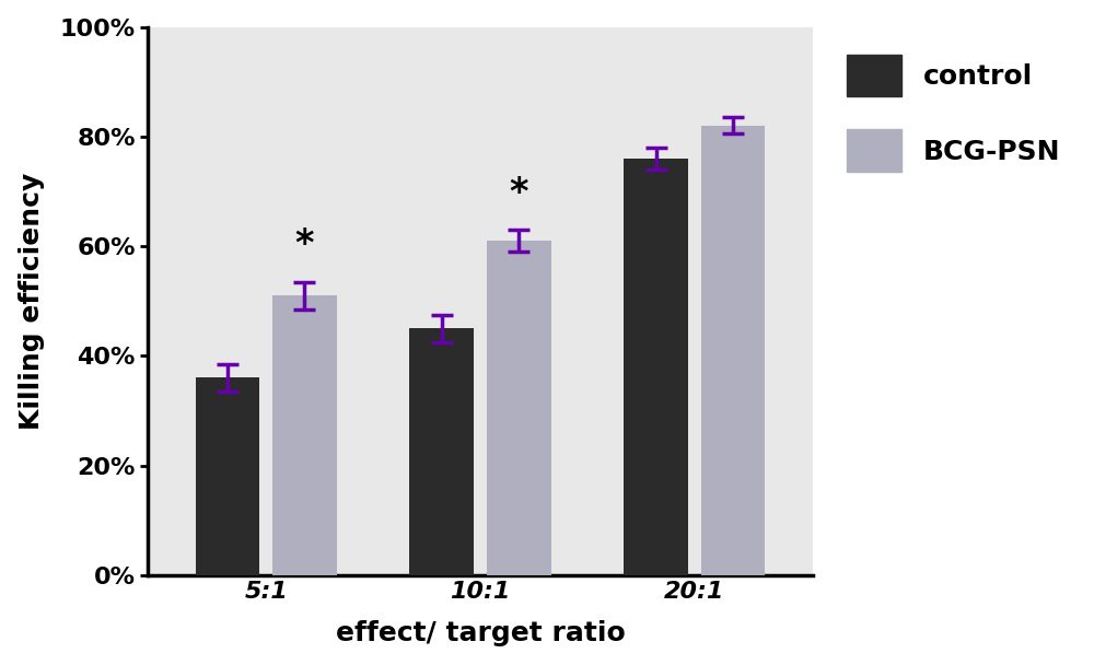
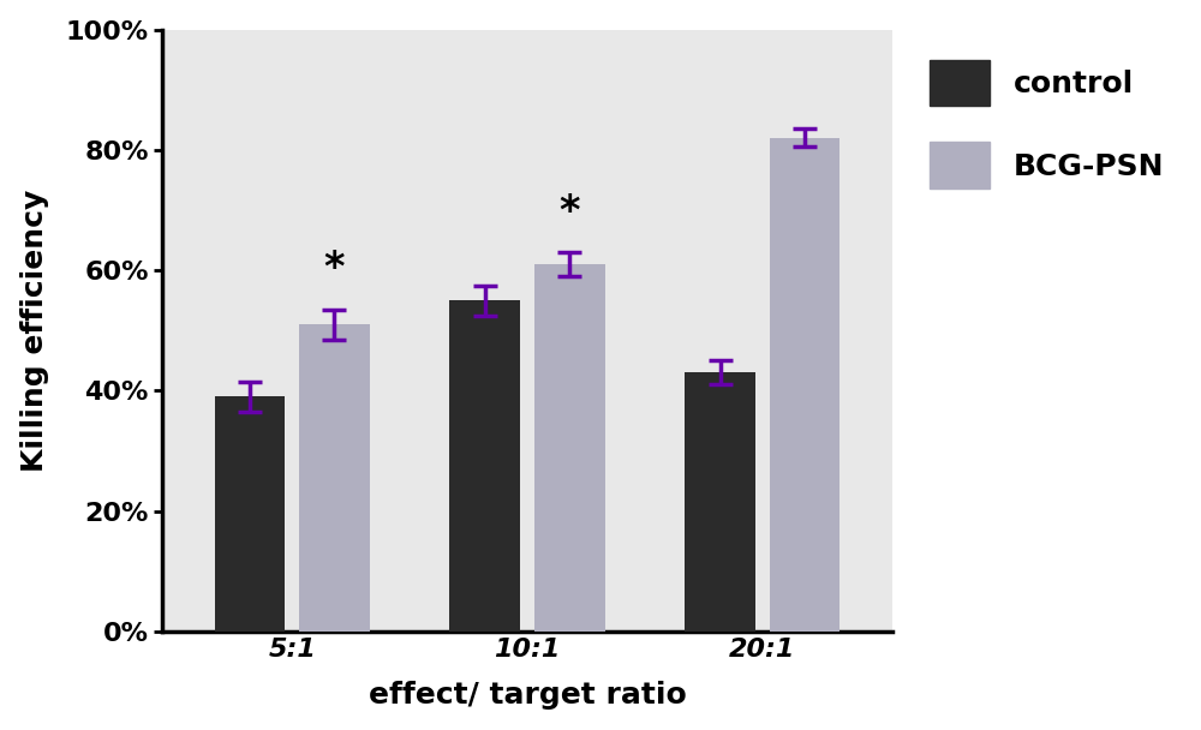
control/5:1: 36% -> 39%
control/10:1: 45% -> 55%
control/20:1: 76% -> 43%
